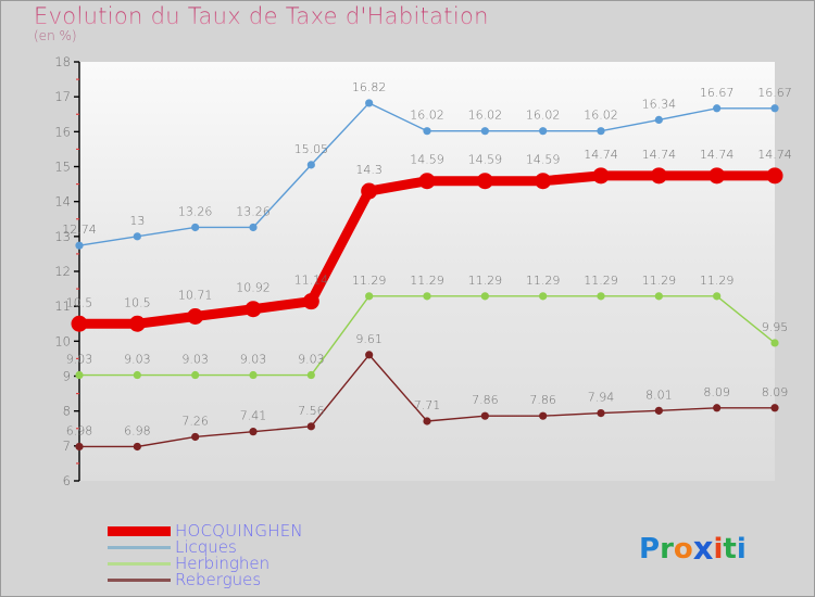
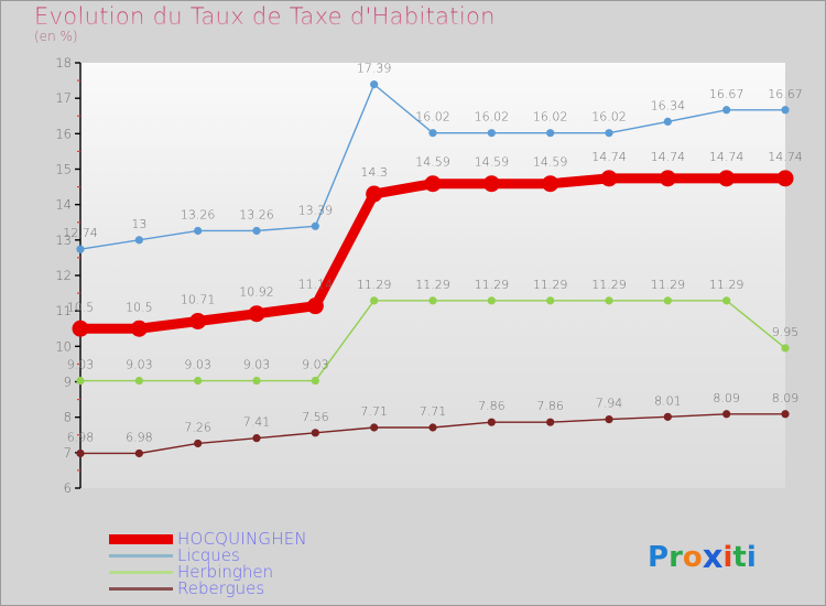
Licques/2004: 15.05 -> 13.39
Licques/2005: 16.82 -> 17.39
Rebergues/2005: 9.61 -> 7.71
